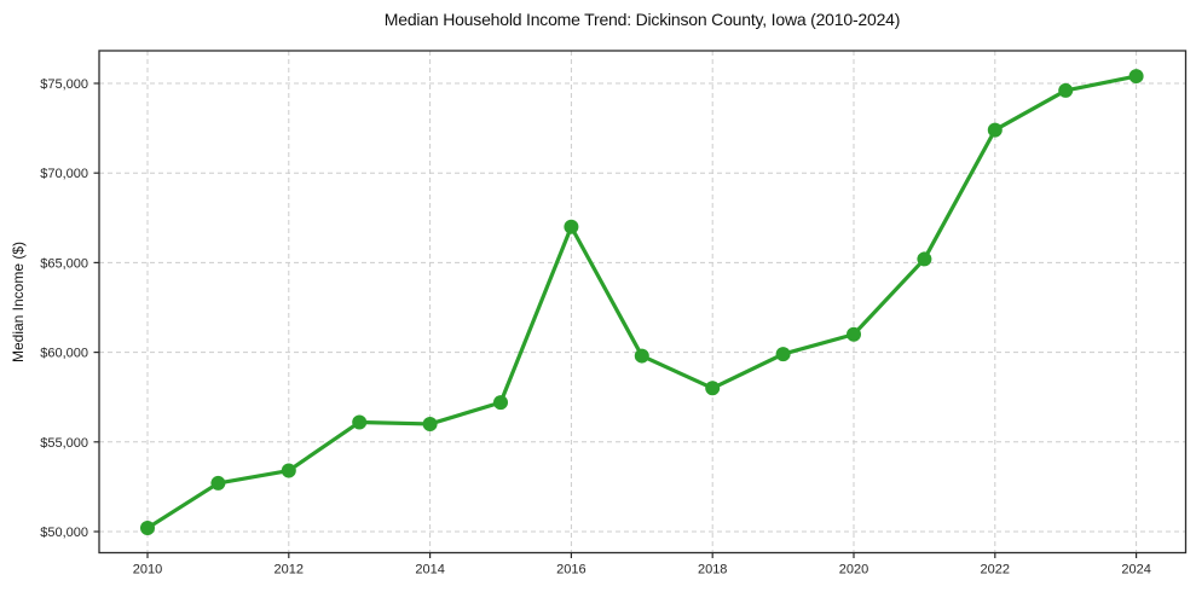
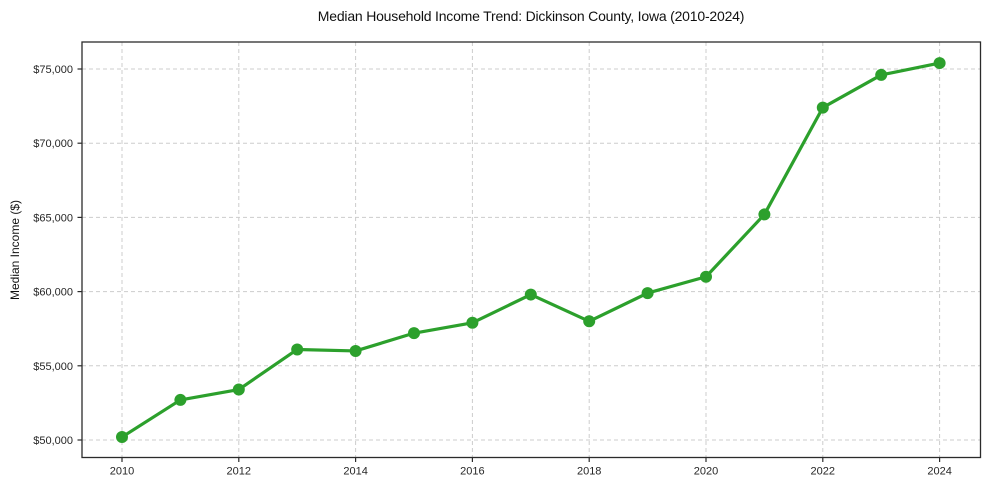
2016: $67000 -> $57900
